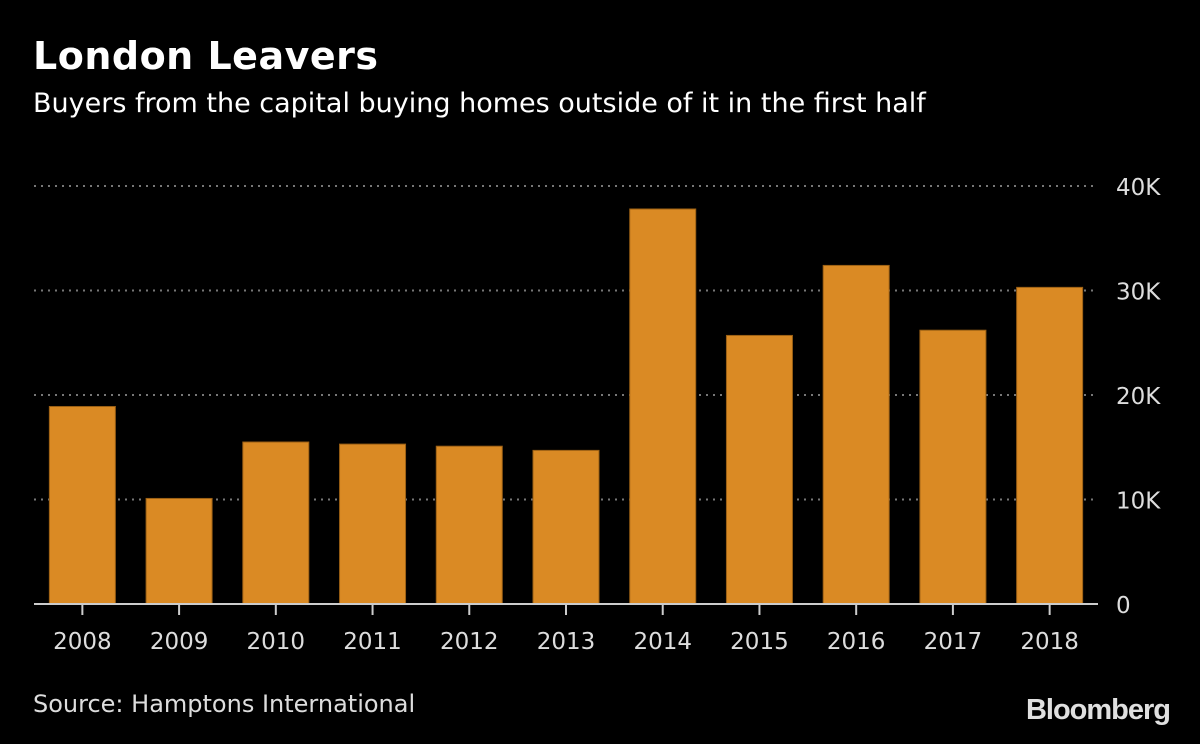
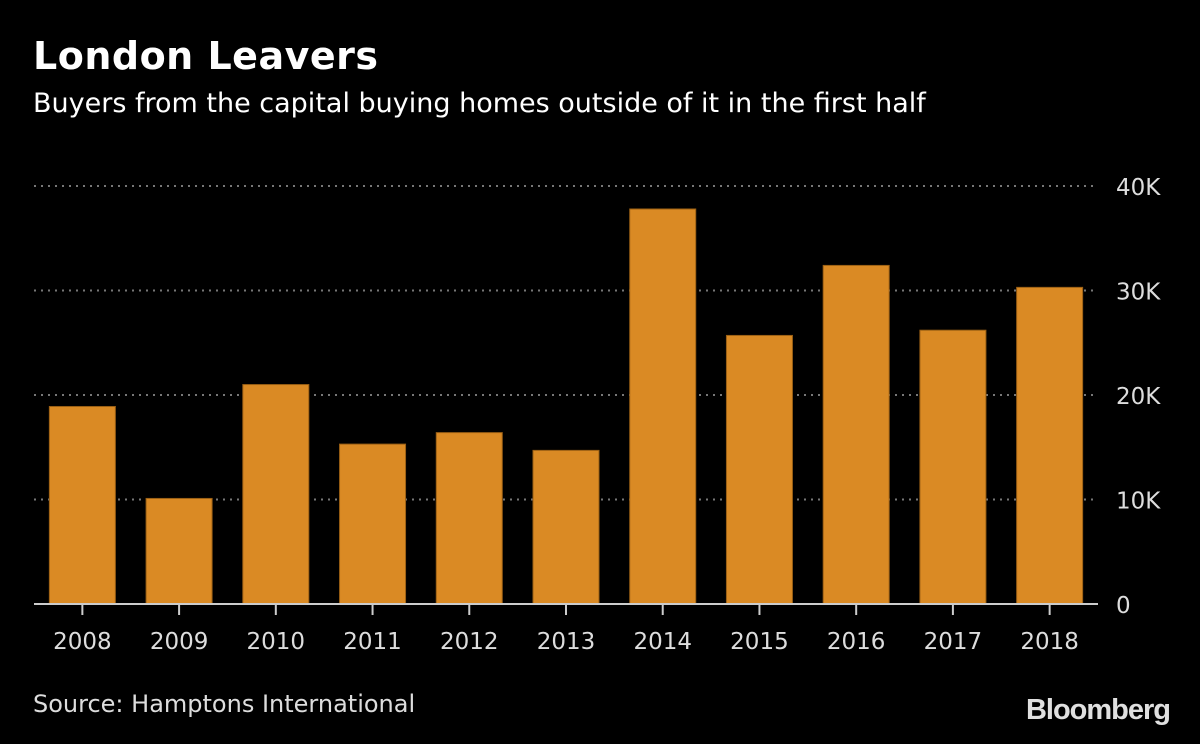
2010: 15.5K -> 21.0K
2012: 15.1K -> 16.4K
